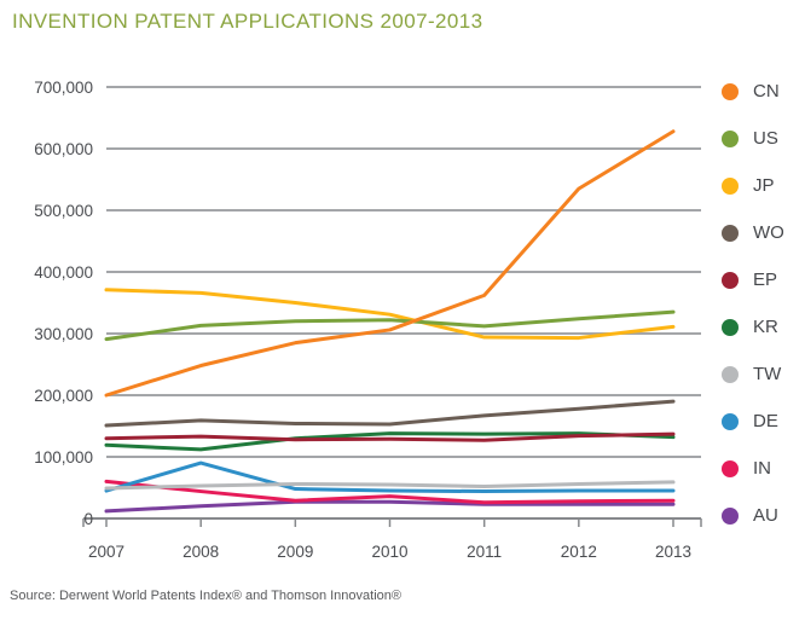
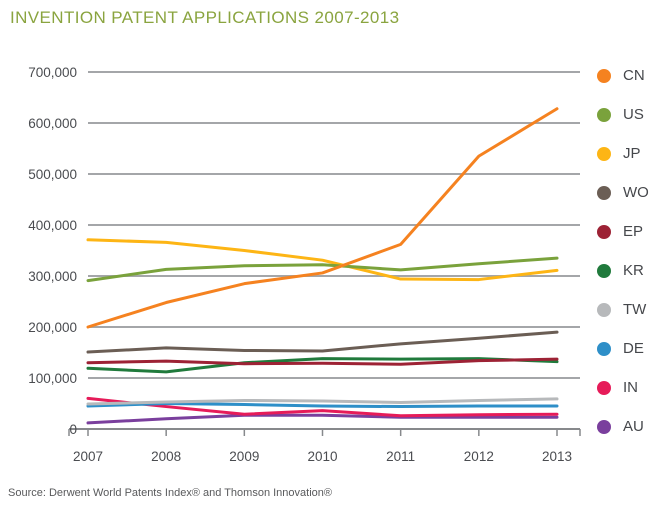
DE/2008: 90000 -> 50000
